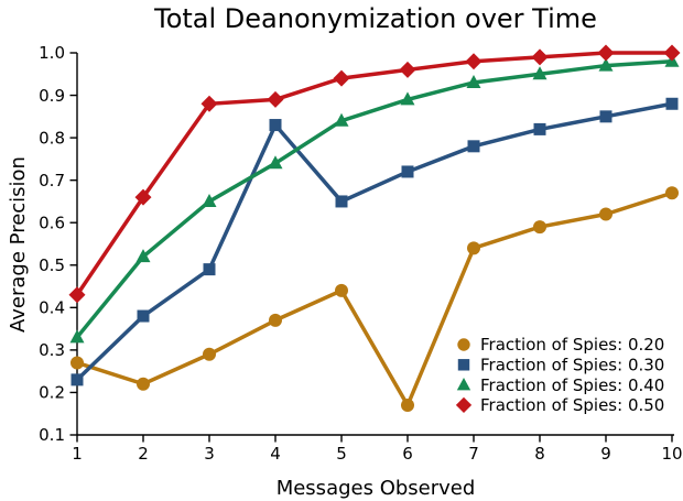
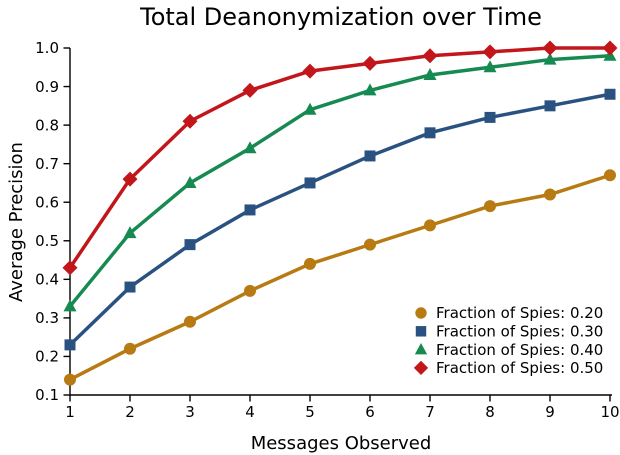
Fraction of Spies: 0.20/1: 0.27 -> 0.14
Fraction of Spies: 0.50/3: 0.88 -> 0.81
Fraction of Spies: 0.30/4: 0.83 -> 0.58
Fraction of Spies: 0.20/6: 0.17 -> 0.49
